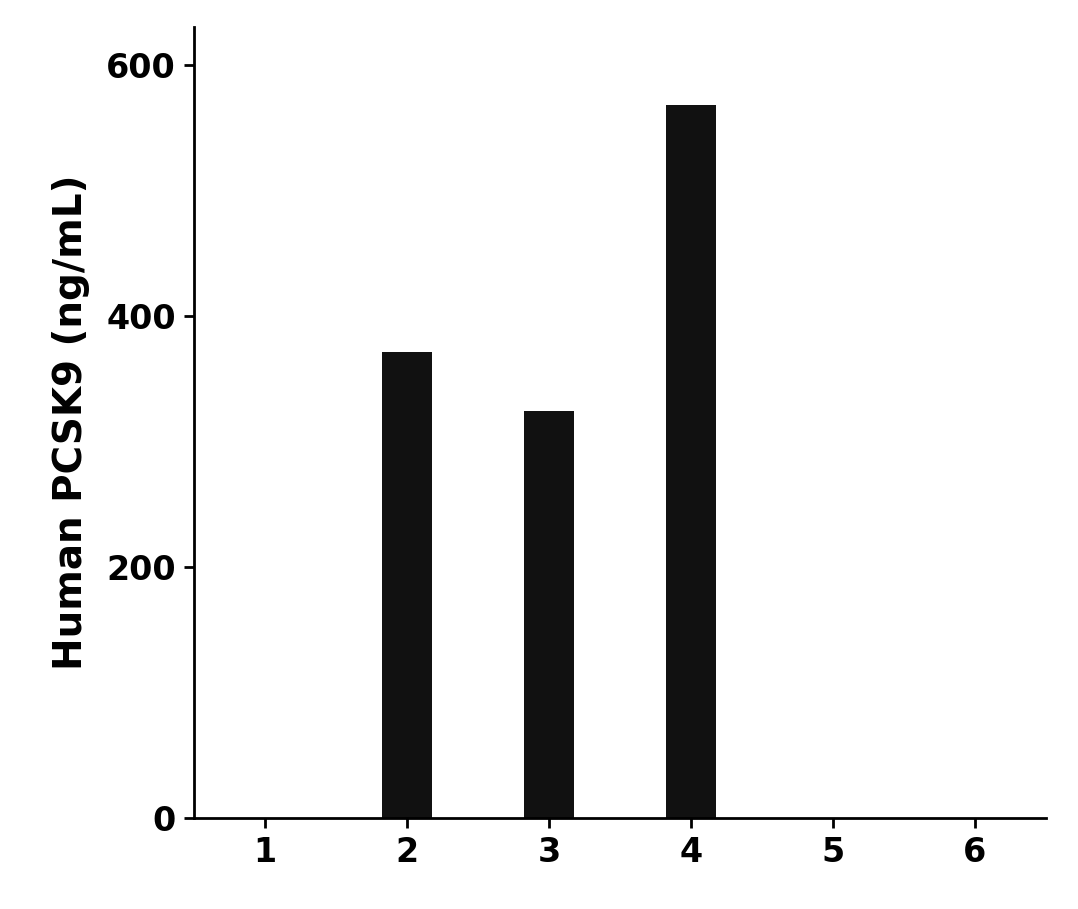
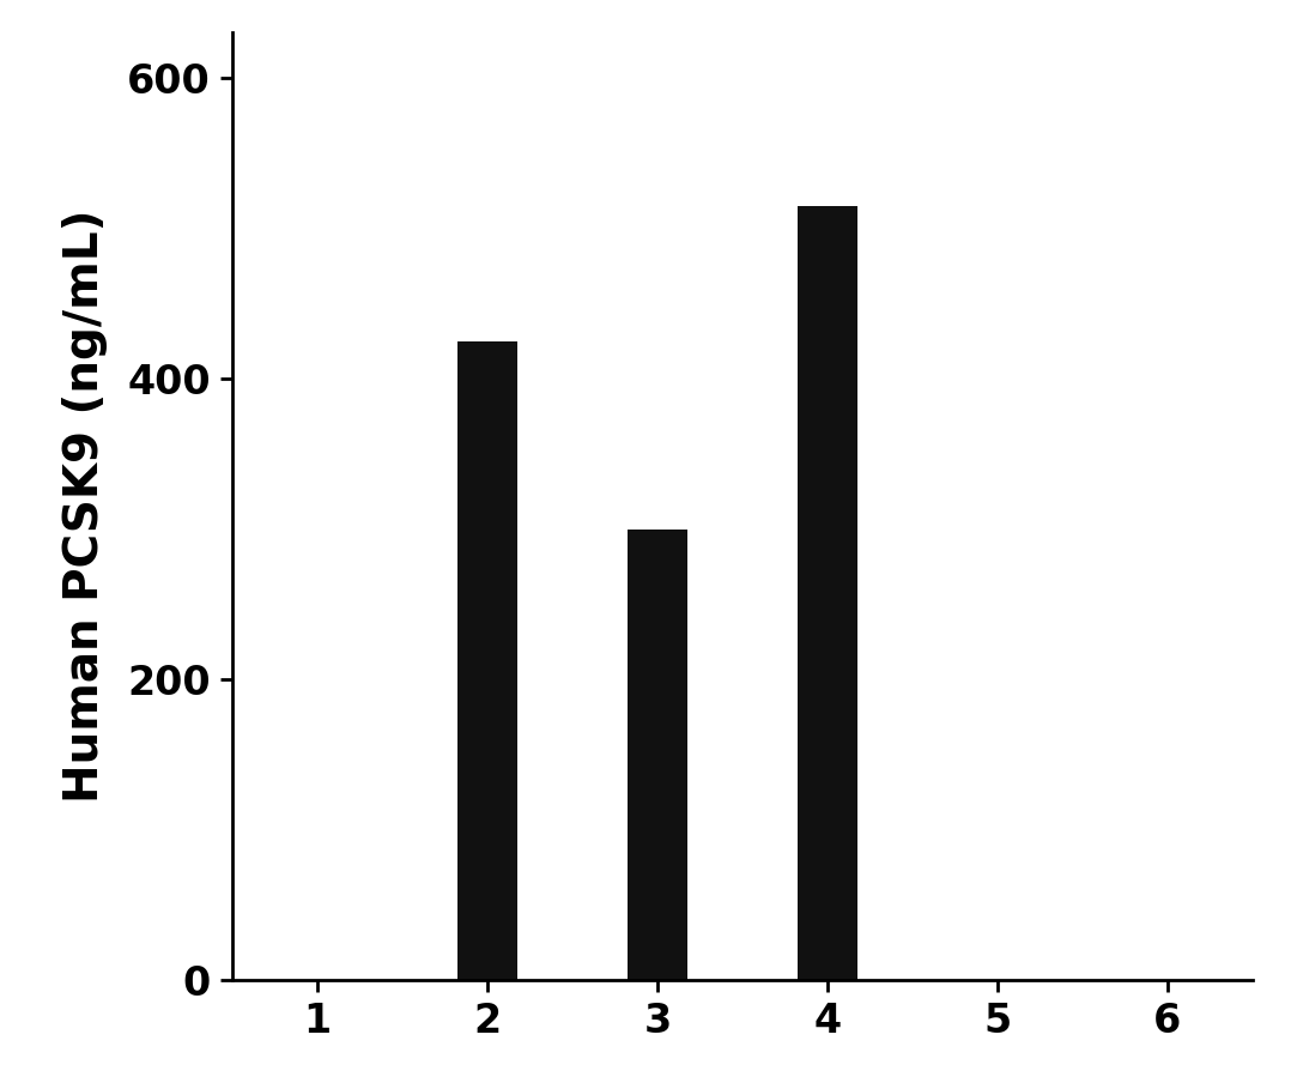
2: 371 -> 425
3: 324 -> 300
4: 568 -> 514
